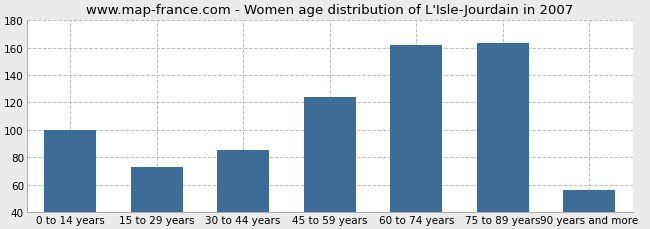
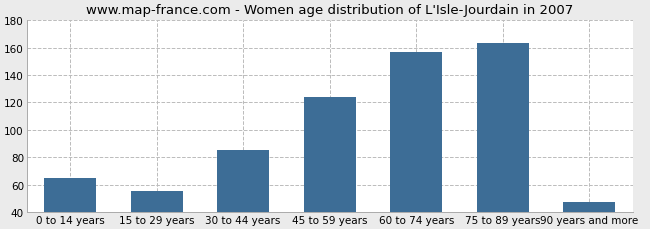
0 to 14 years: 100 -> 65
15 to 29 years: 73 -> 55
60 to 74 years: 162 -> 157
90 years and more: 56 -> 47
